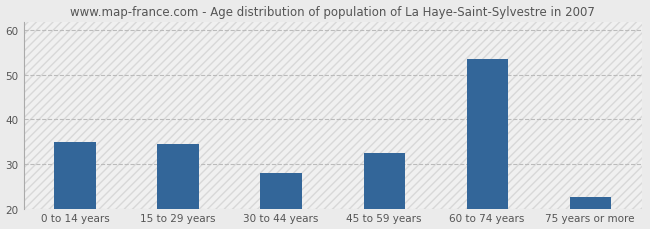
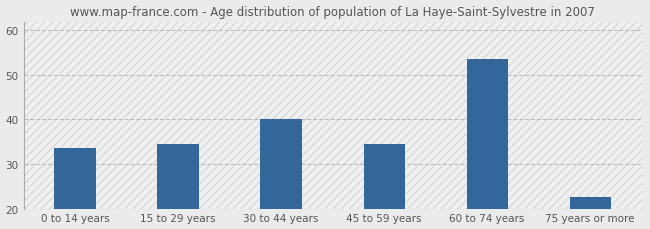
0 to 14 years: 35.0 -> 33.5
30 to 44 years: 28.0 -> 40.0
45 to 59 years: 32.5 -> 34.5
